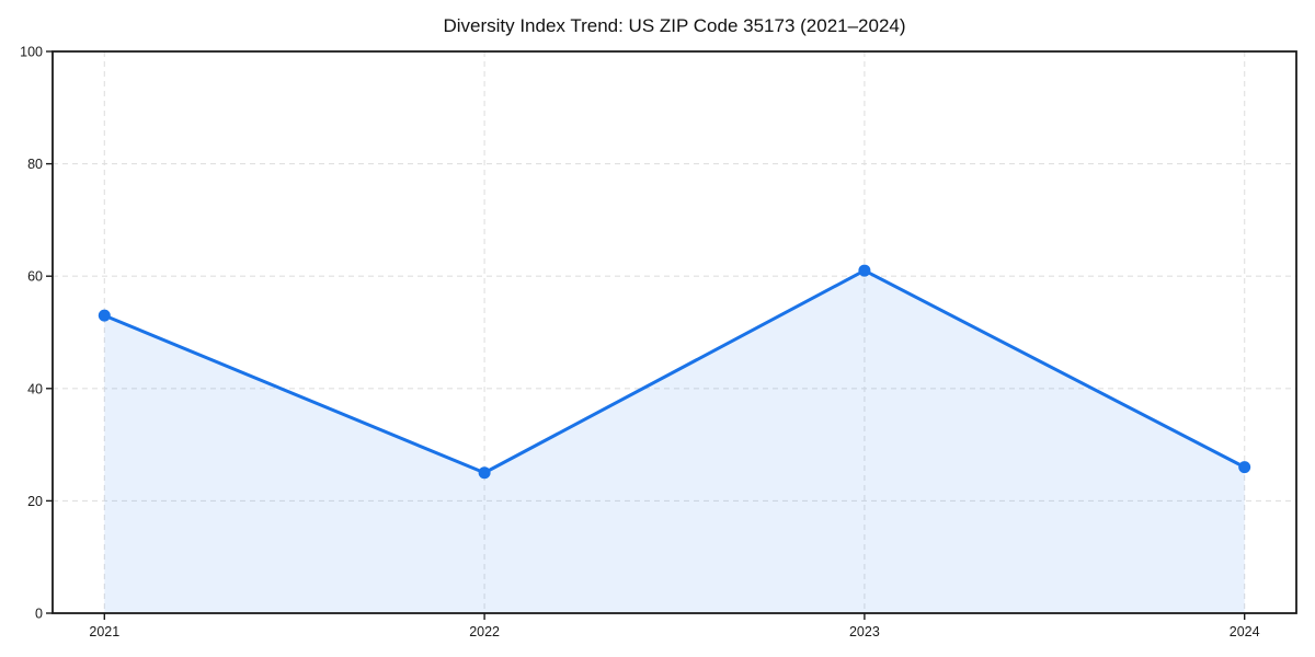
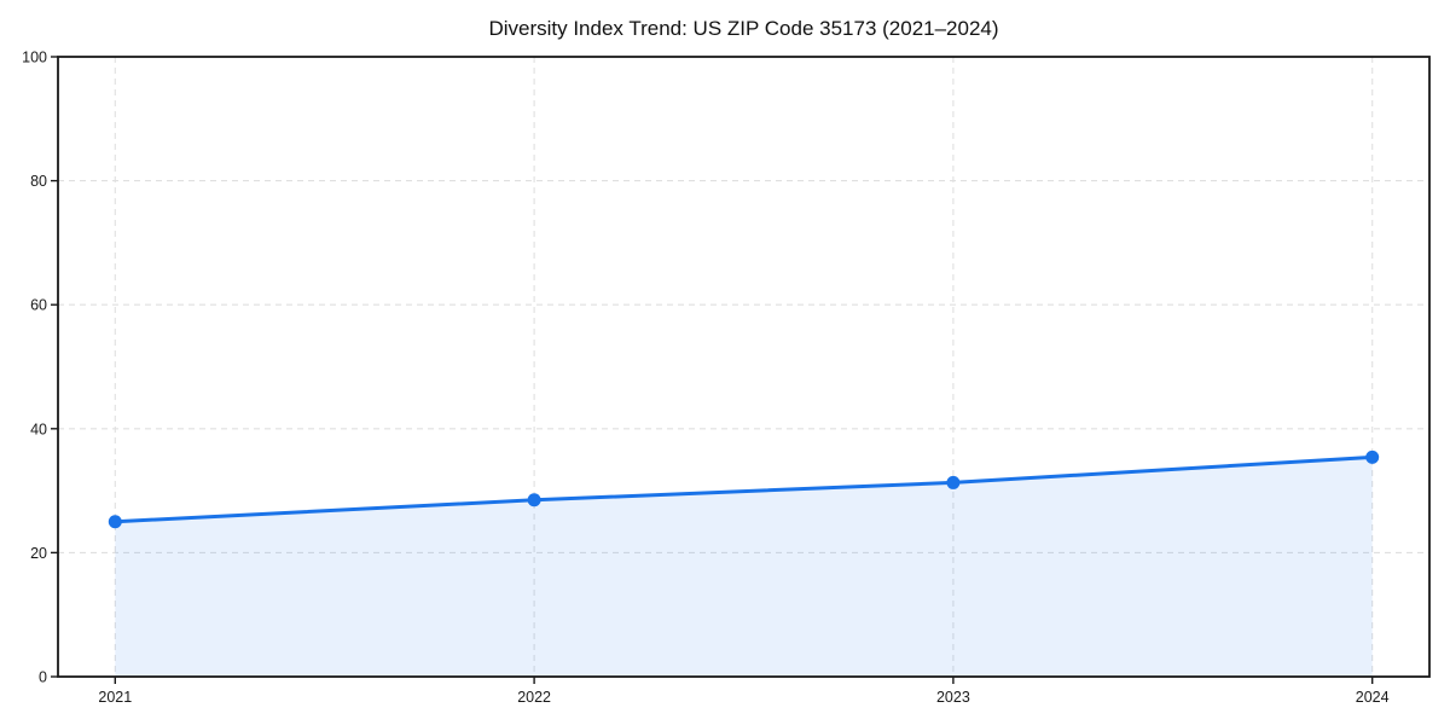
2021: 53 -> 25
2022: 25 -> 28
2023: 61 -> 31
2024: 26 -> 35
